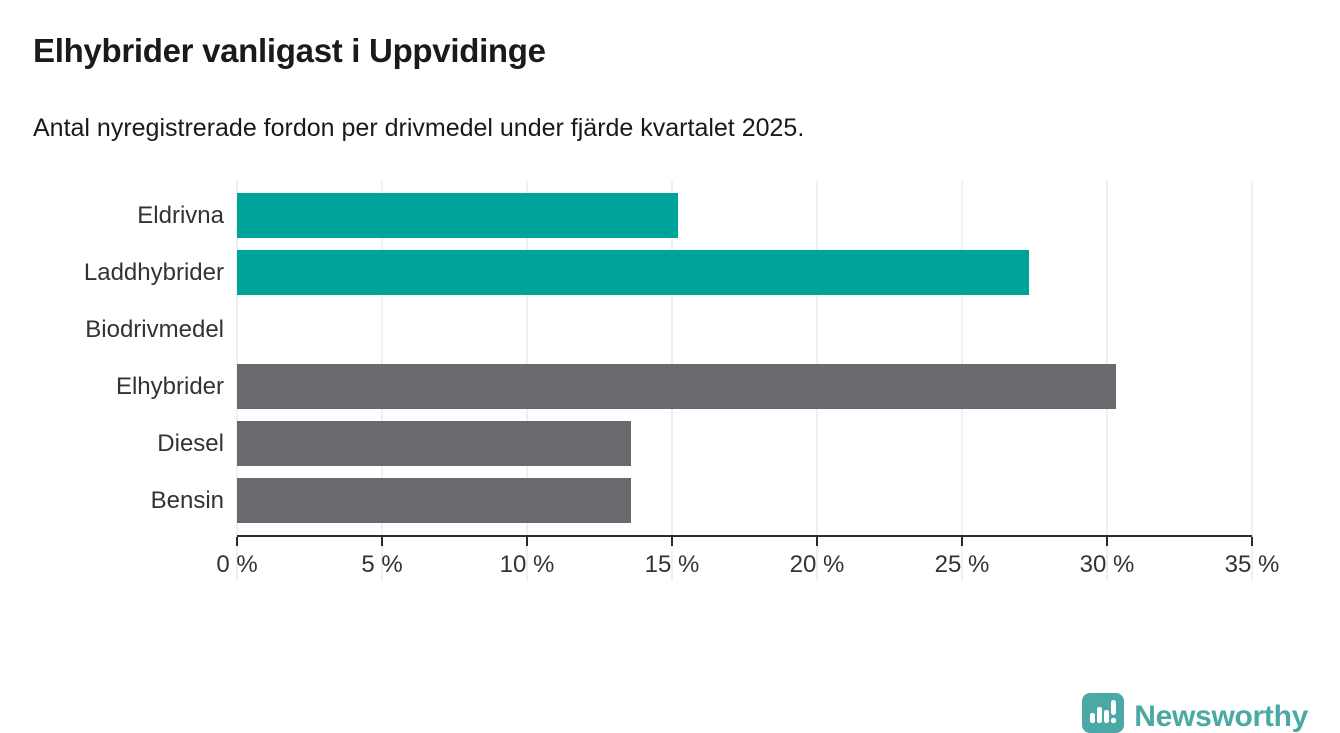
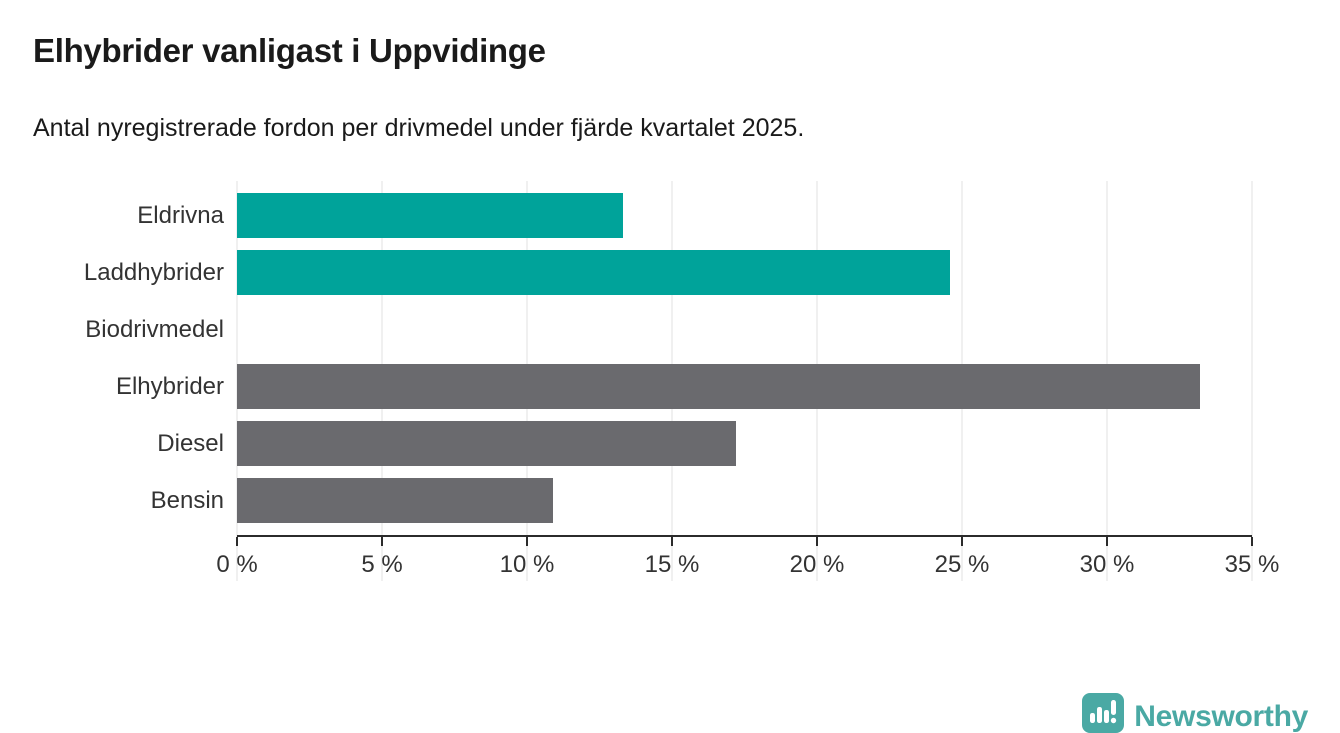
Eldrivna: 15.2% -> 13.3%
Laddhybrider: 27.3% -> 24.6%
Elhybrider: 30.3% -> 33.2%
Diesel: 13.6% -> 17.2%
Bensin: 13.6% -> 10.9%
